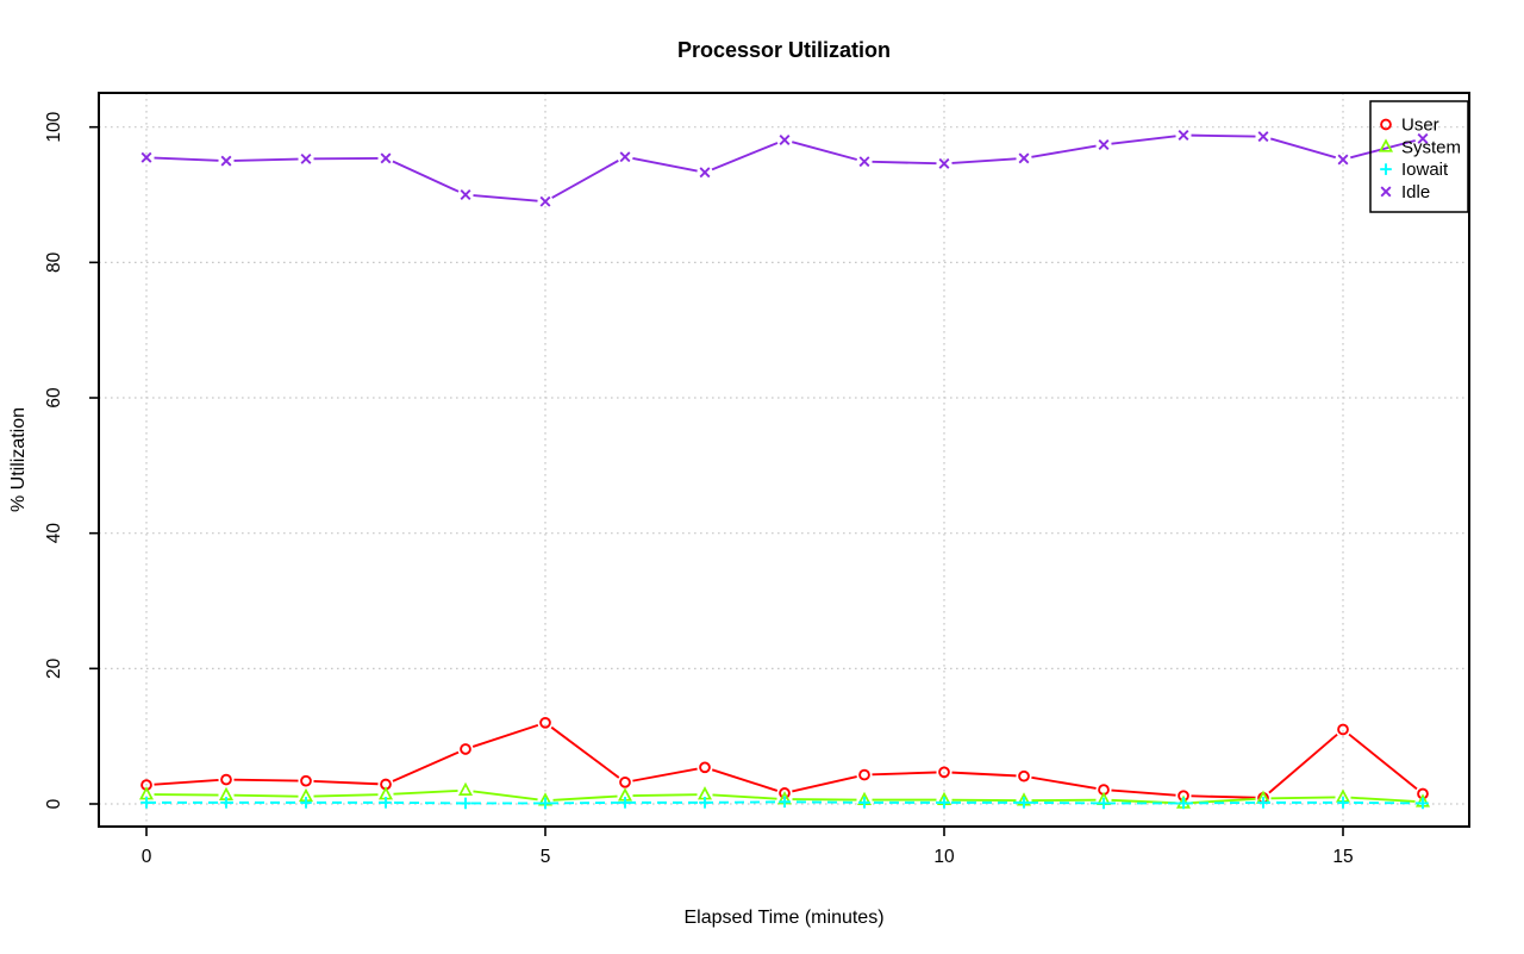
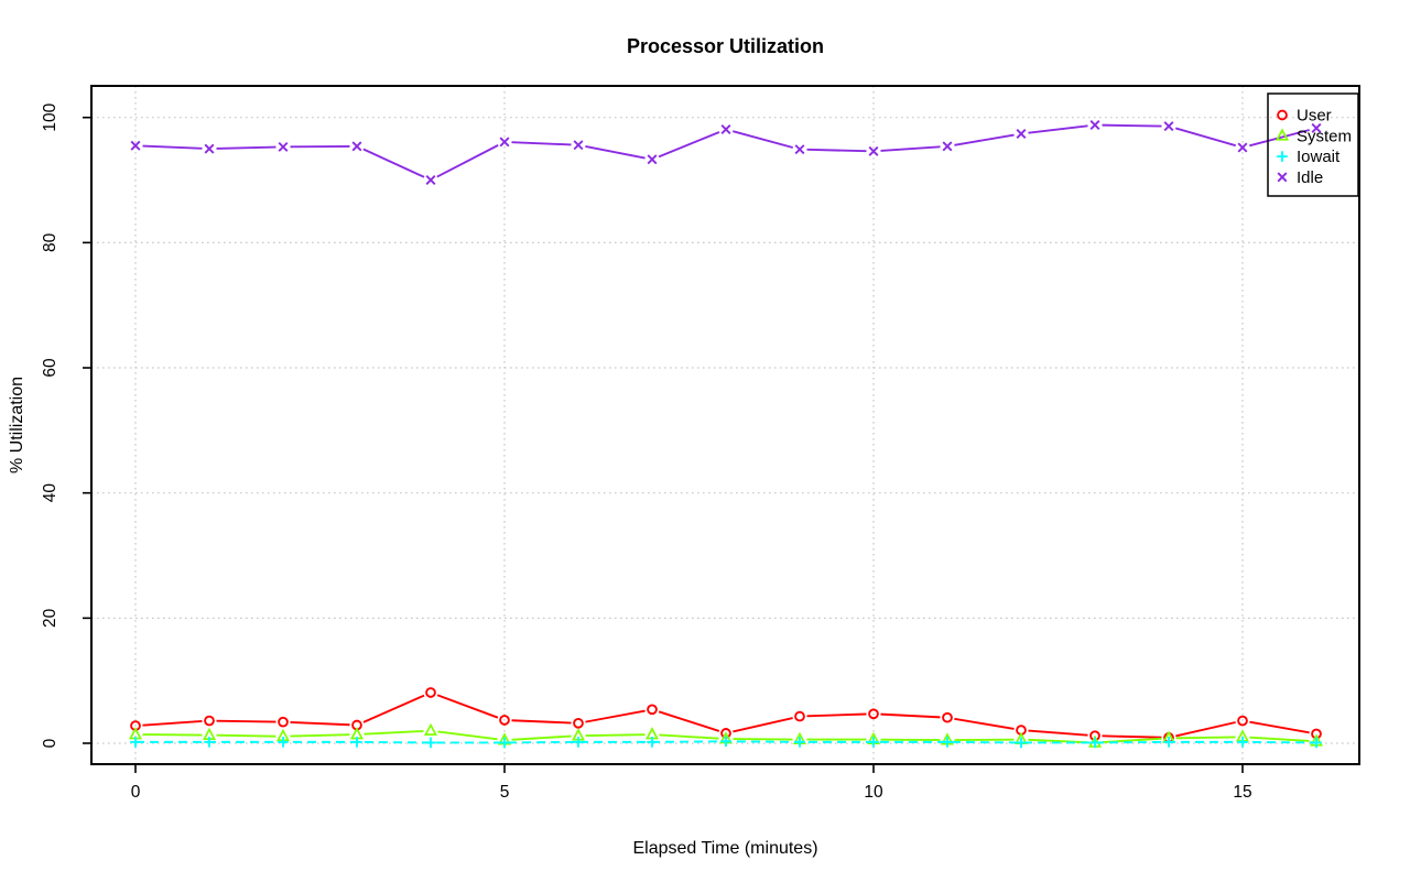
User/5: 12 -> 4
Idle/5: 89 -> 96
User/15: 11 -> 4
